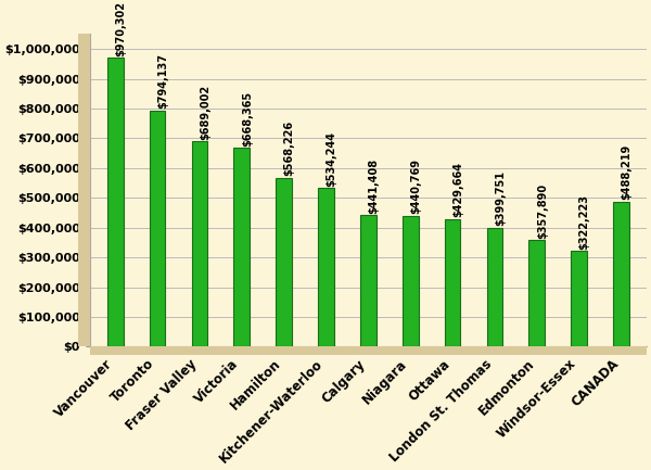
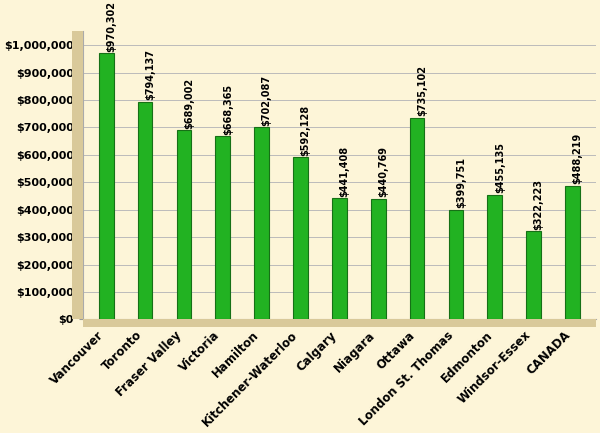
Hamilton: $568,226 -> $702,087
Kitchener-Waterloo: $534,244 -> $592,128
Ottawa: $429,664 -> $735,102
Edmonton: $357,890 -> $455,135
